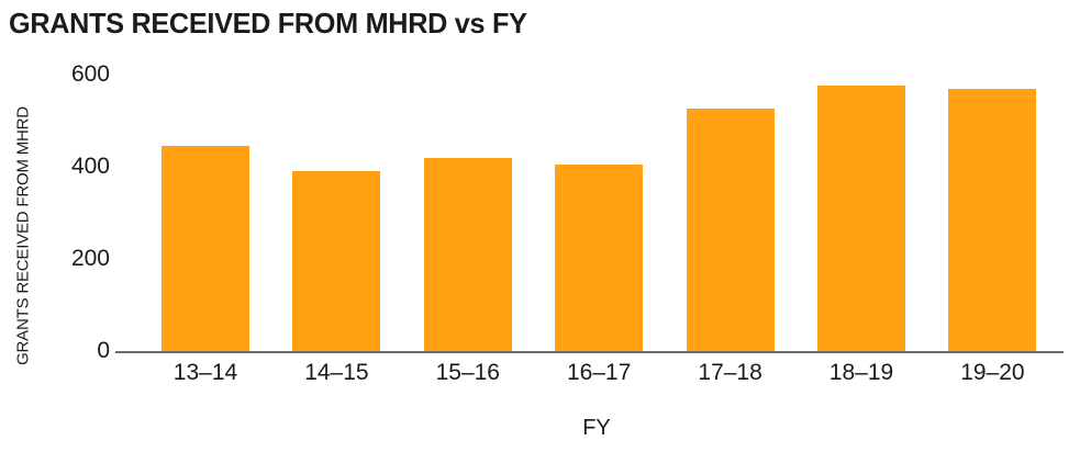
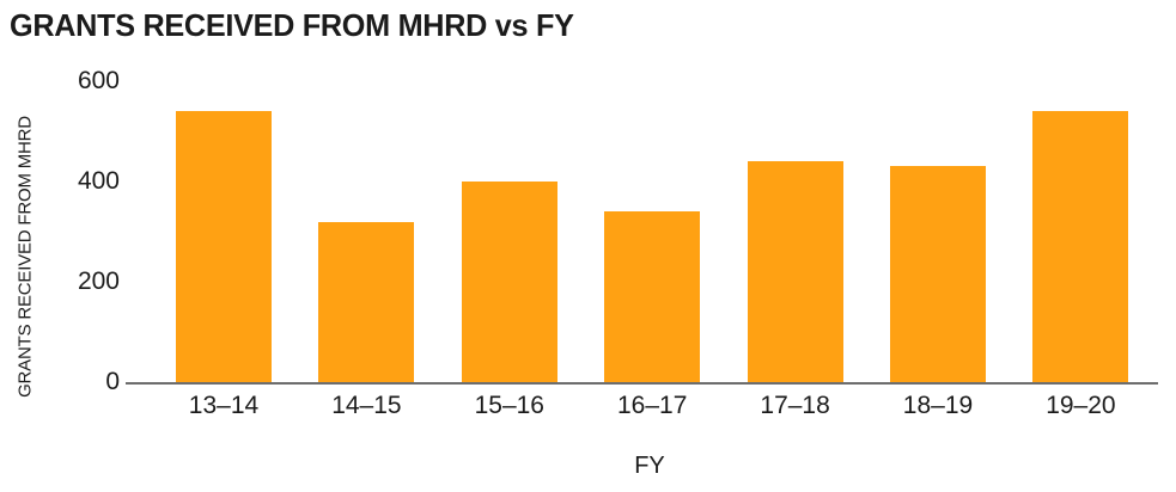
13–14: 440 -> 540
14–15: 390 -> 320
15–16: 420 -> 400
16–17: 400 -> 340
17–18: 520 -> 440
18–19: 580 -> 430
19–20: 570 -> 540
